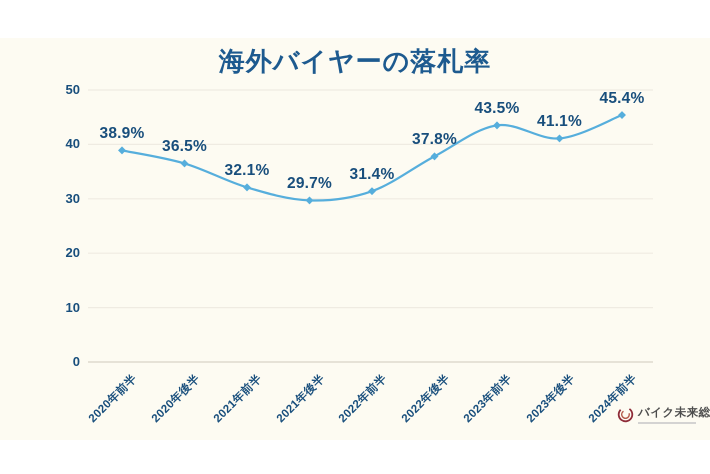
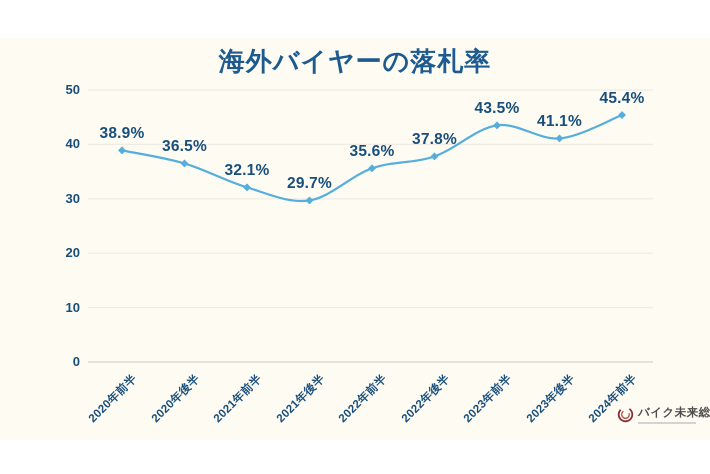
2022年前半: 31.4% -> 35.6%
